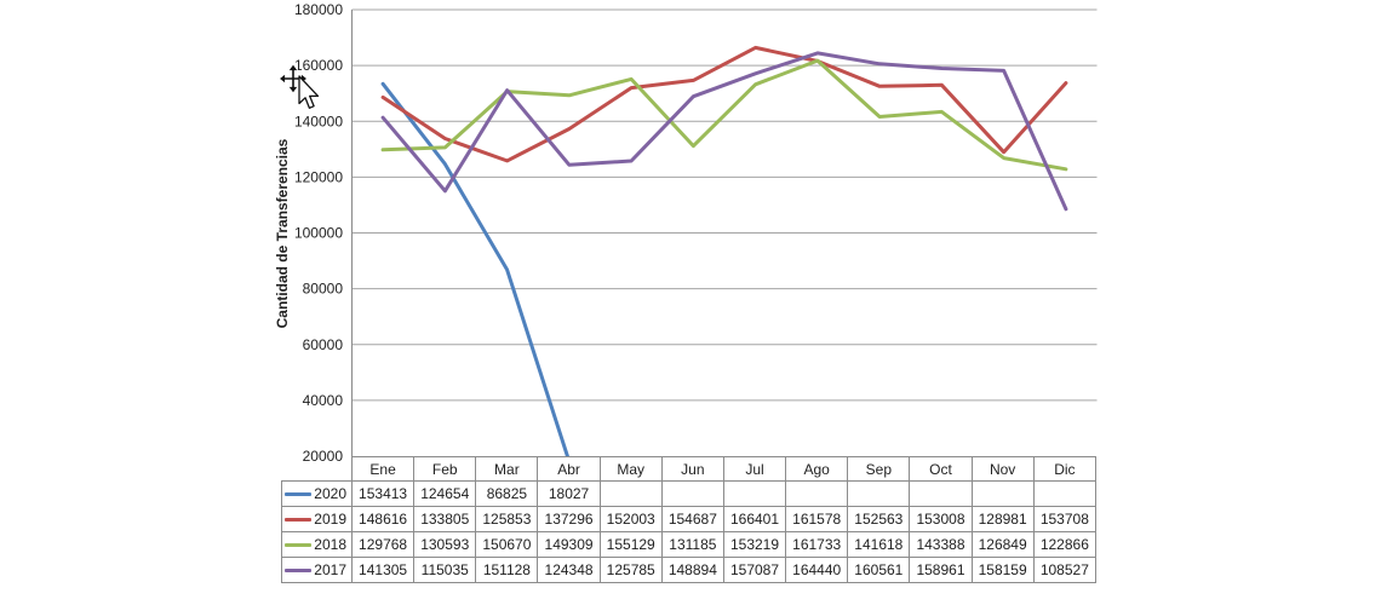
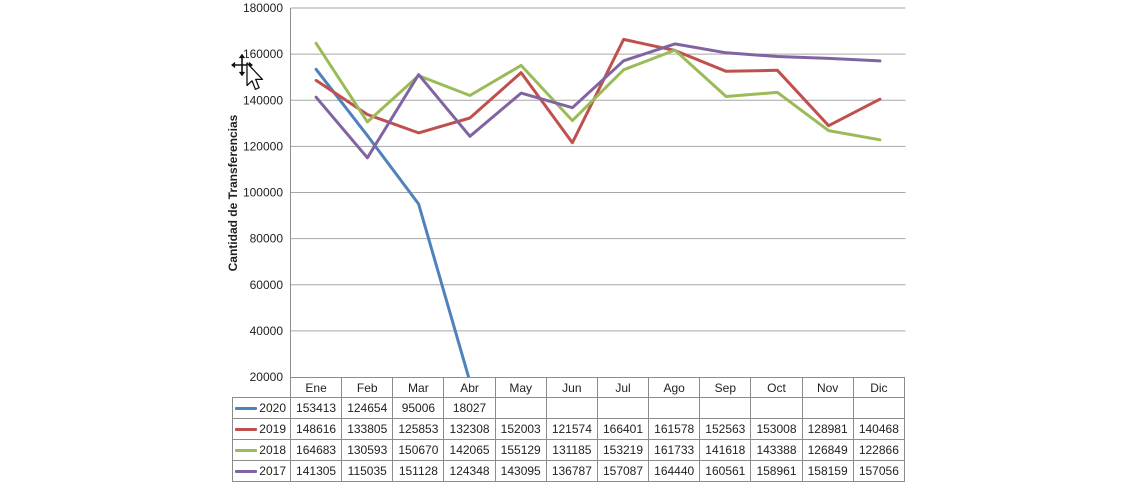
2018/Ene: 129768 -> 164683
2020/Mar: 86825 -> 95006
2019/Abr: 137296 -> 132308
2018/Abr: 149309 -> 142065
2017/May: 125785 -> 143095
2019/Jun: 154687 -> 121574
2017/Jun: 148894 -> 136787
2019/Dic: 153708 -> 140468
2017/Dic: 108527 -> 157056
